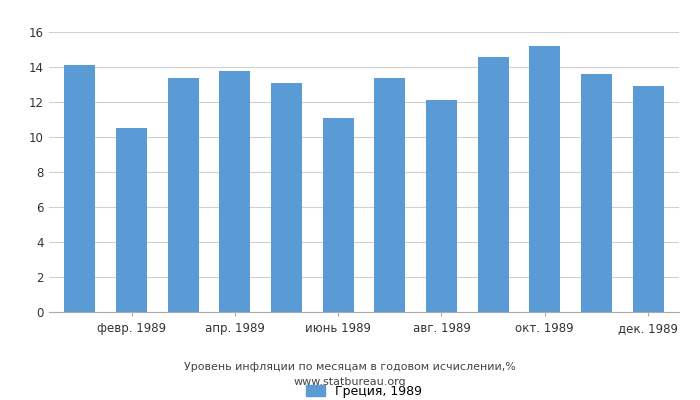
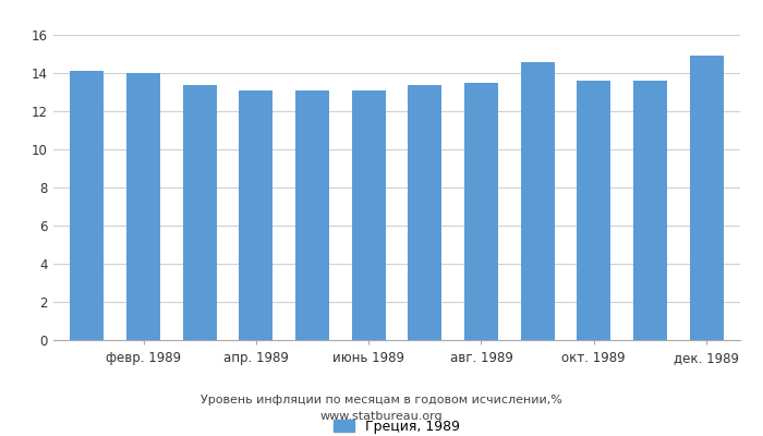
февр. 1989: 10.5 -> 14.0
апр. 1989: 13.8 -> 13.1
июнь 1989: 11.1 -> 13.1
авг. 1989: 12.1 -> 13.5
окт. 1989: 15.2 -> 13.6
дек. 1989: 12.9 -> 14.9
